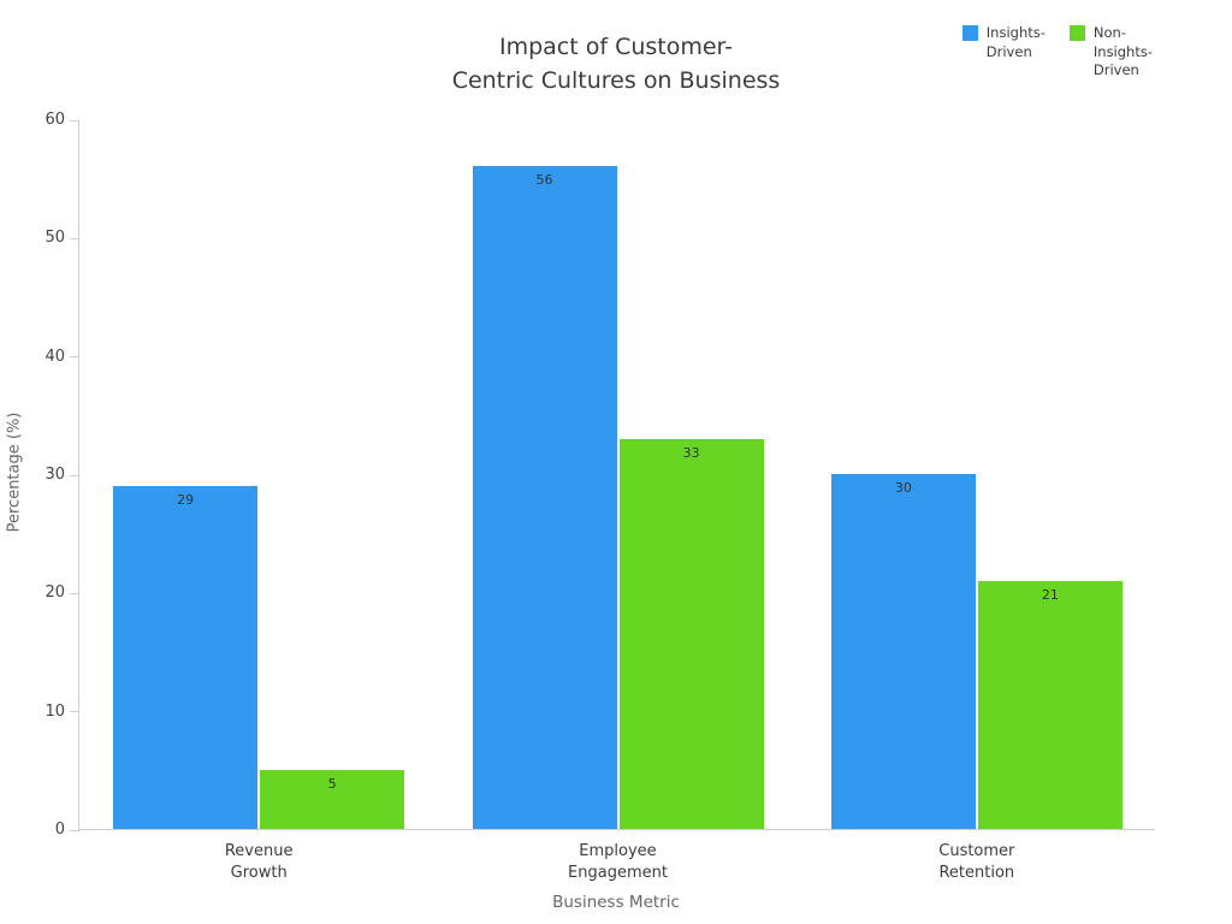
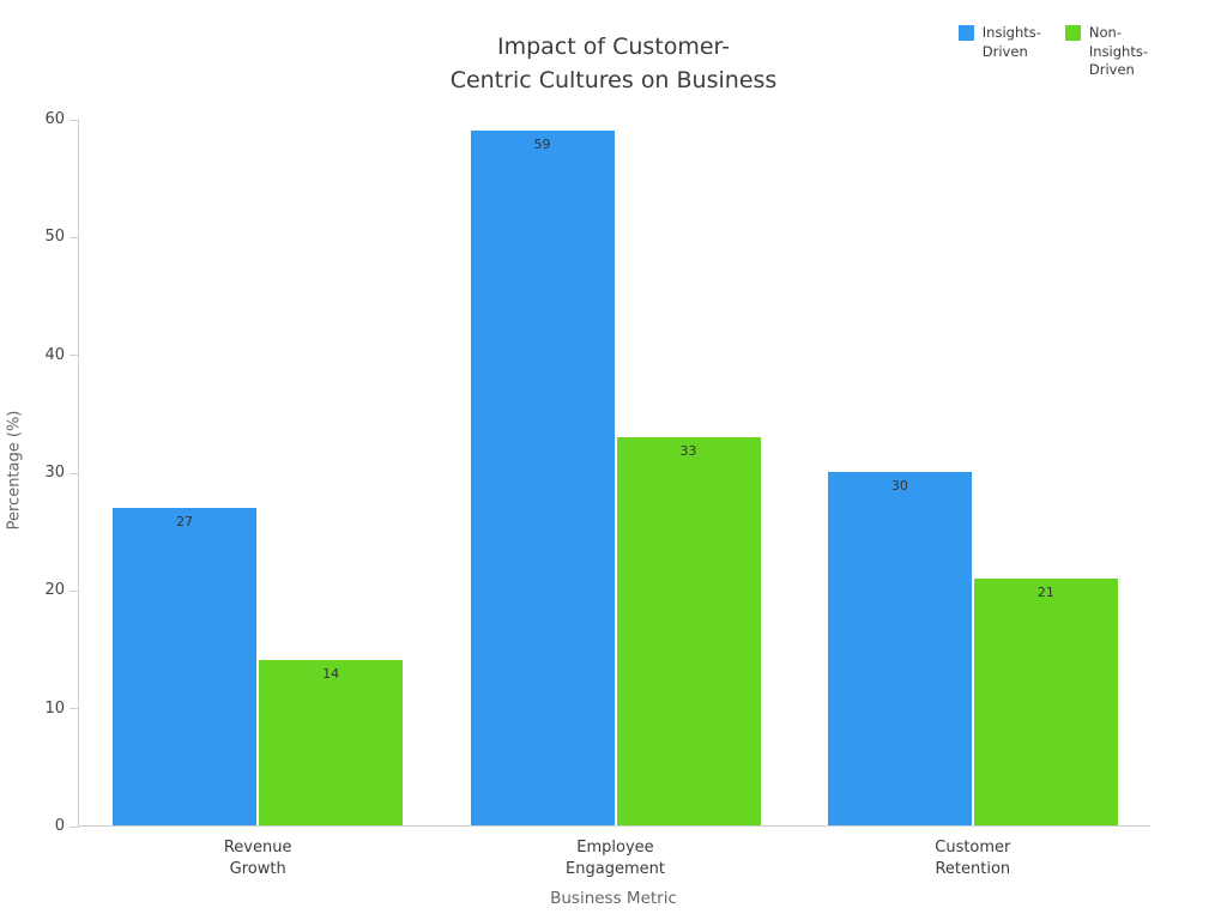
Insights-Driven/Revenue Growth: 29 -> 27
Non-Insights-Driven/Revenue Growth: 5 -> 14
Insights-Driven/Employee Engagement: 56 -> 59
